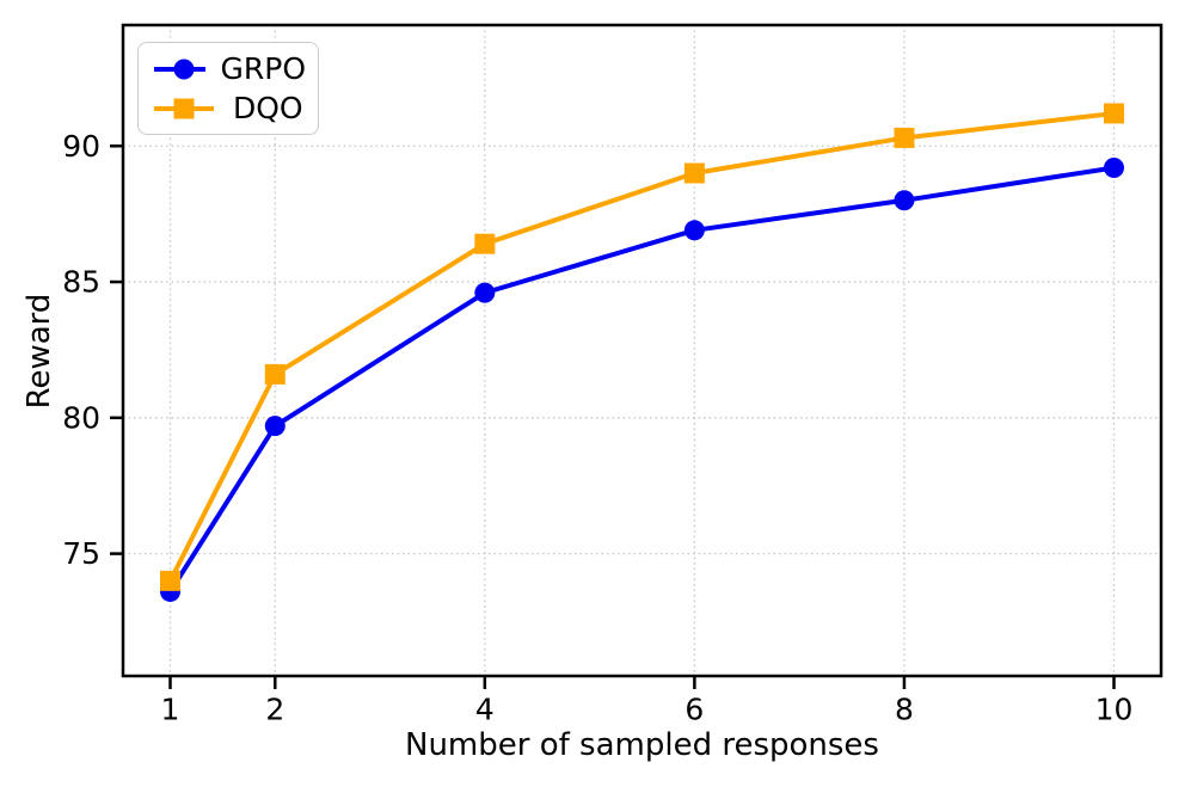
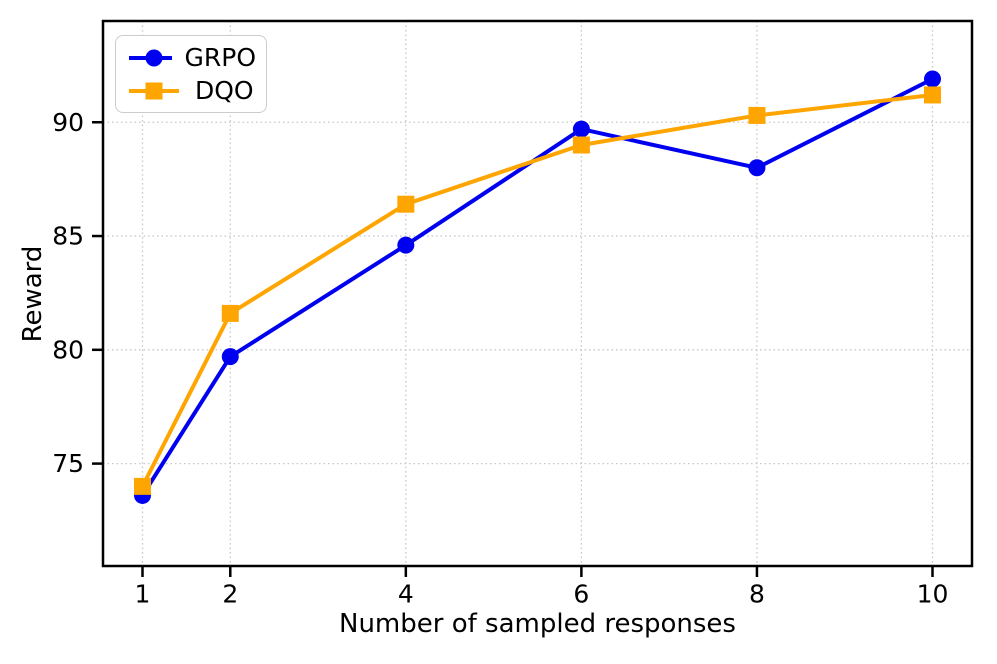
GRPO/6: 86.9 -> 89.7
GRPO/10: 89.2 -> 91.9
